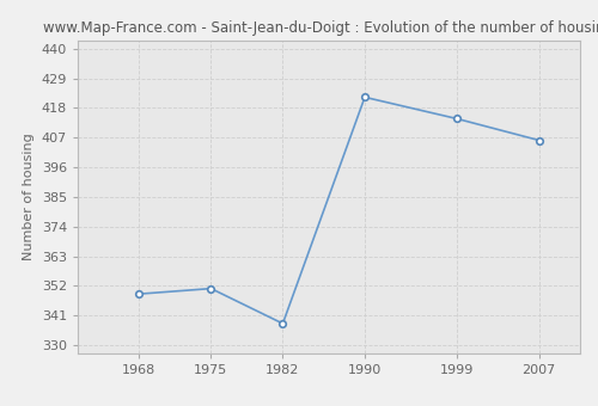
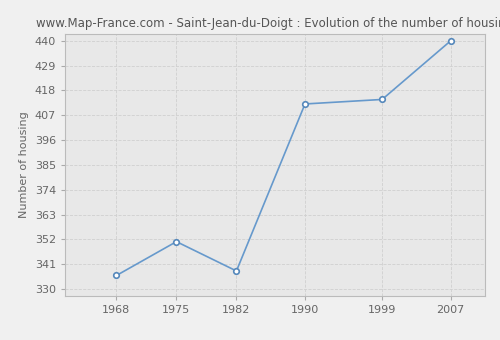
1968: 349 -> 336
1990: 422 -> 412
2007: 406 -> 440
